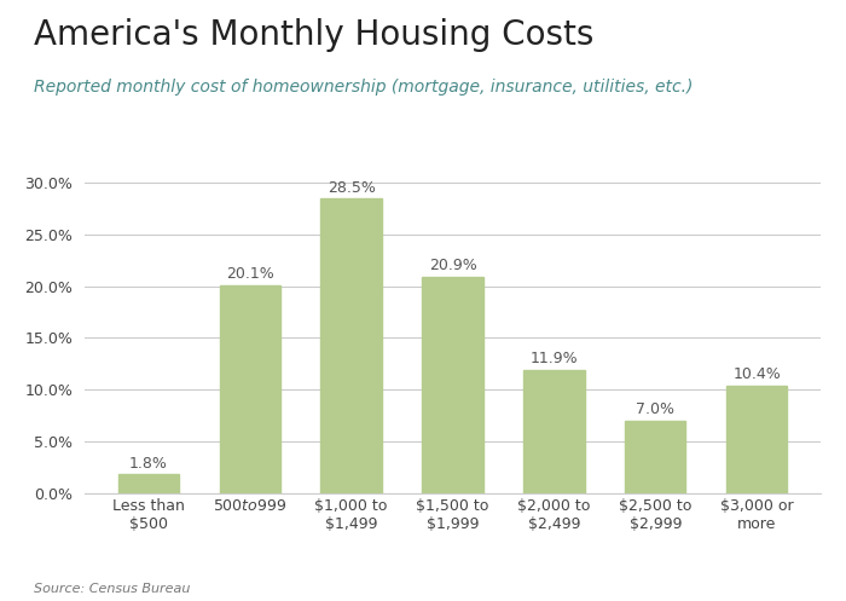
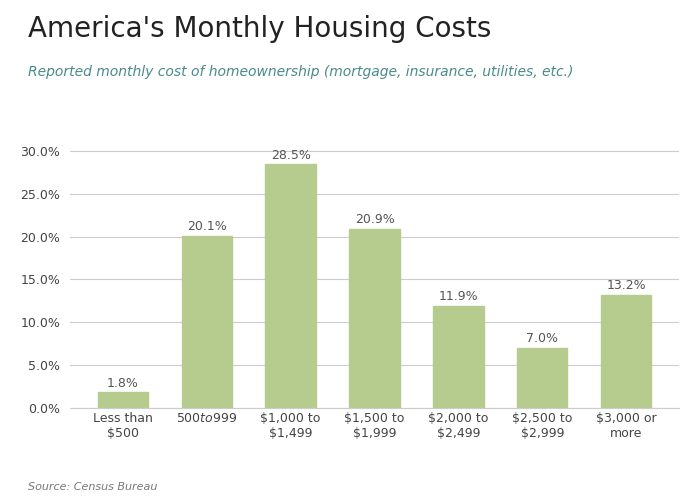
$3,000 or more: 10.4% -> 13.2%
